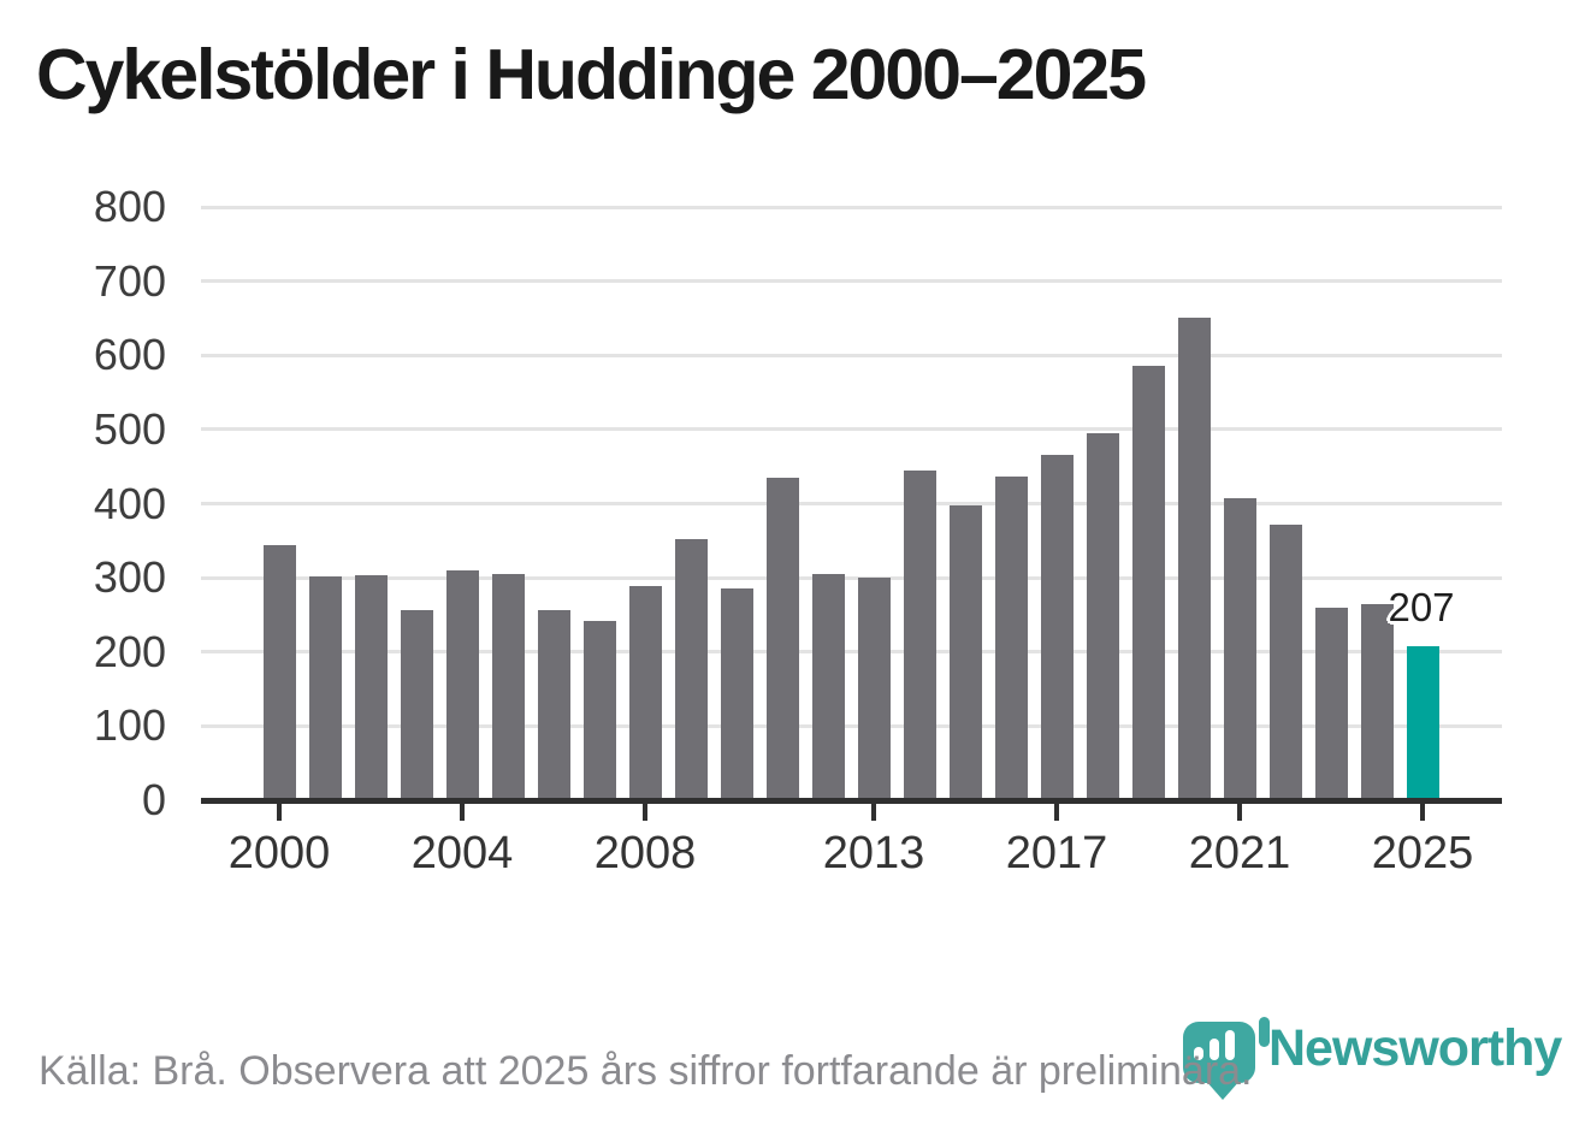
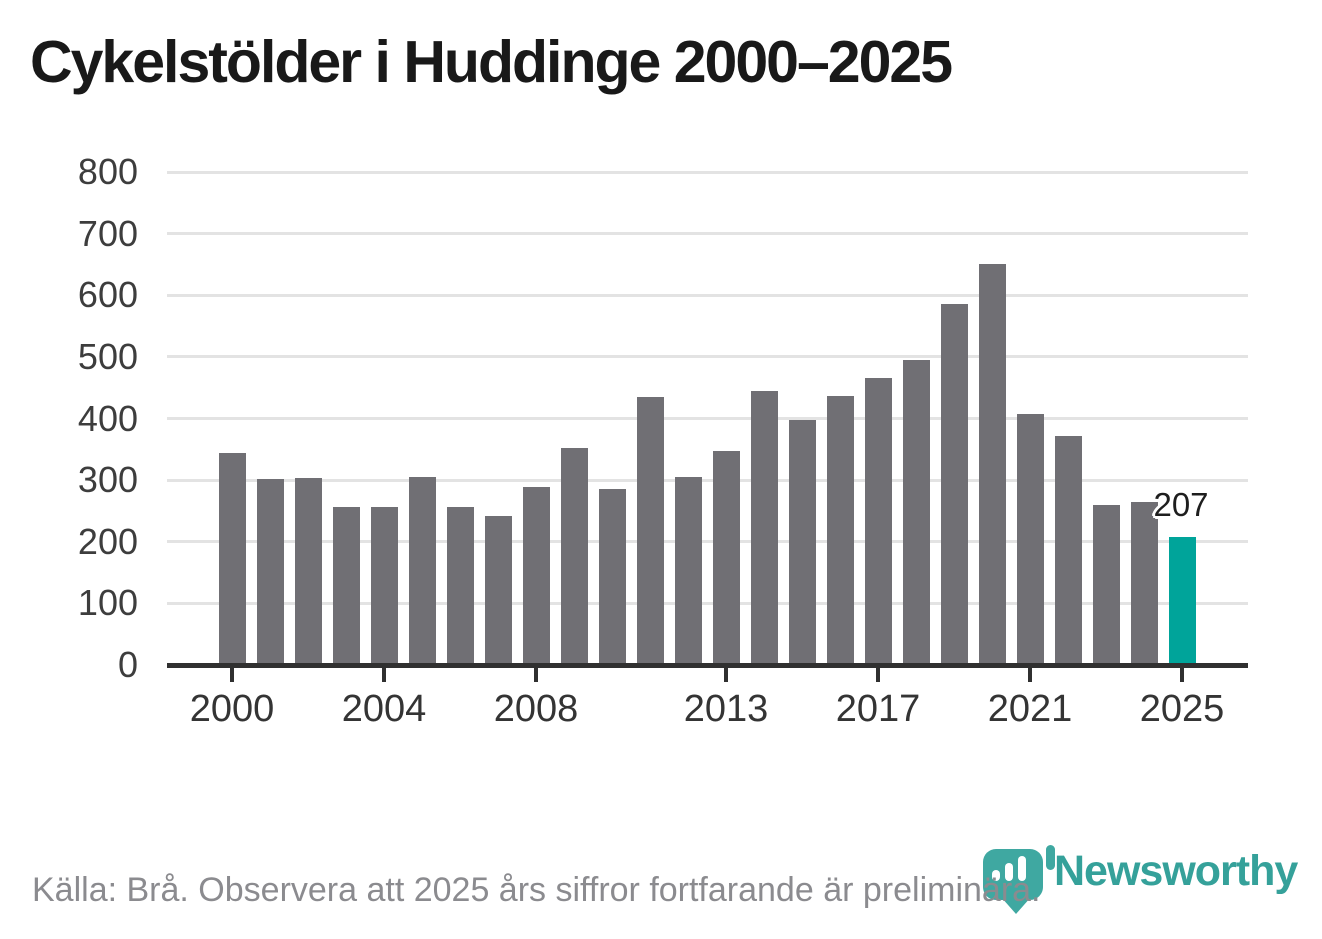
2004: 310 -> 260
2013: 300 -> 350
